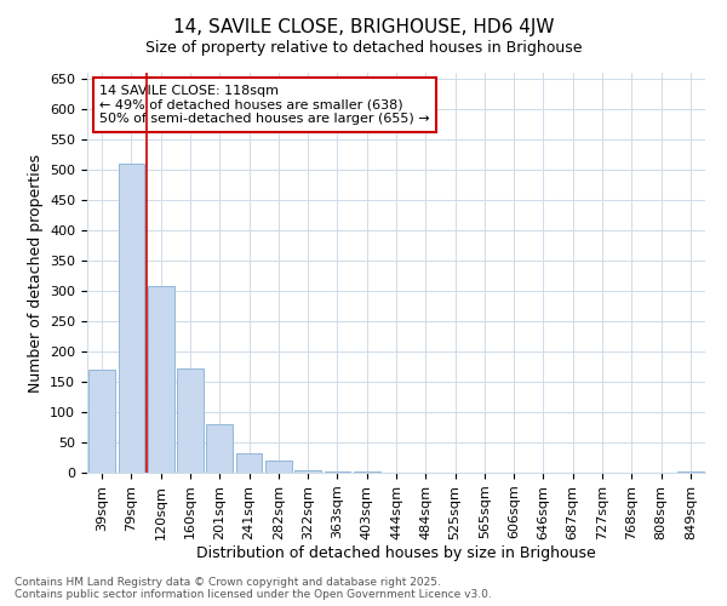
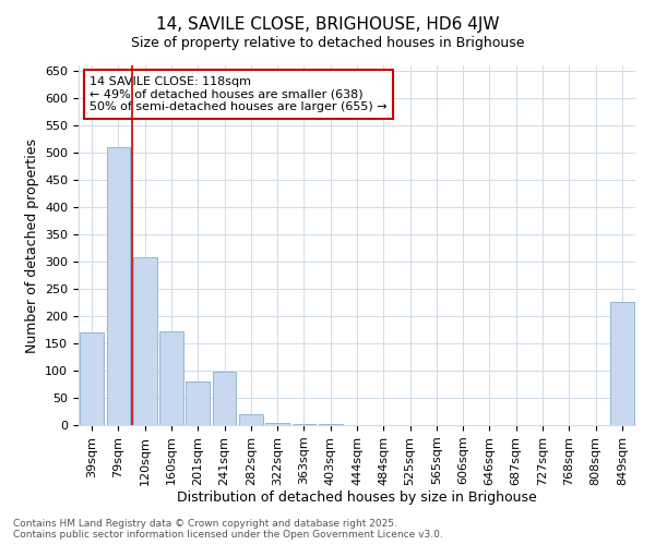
241sqm: 33 -> 98
849sqm: 2 -> 226
